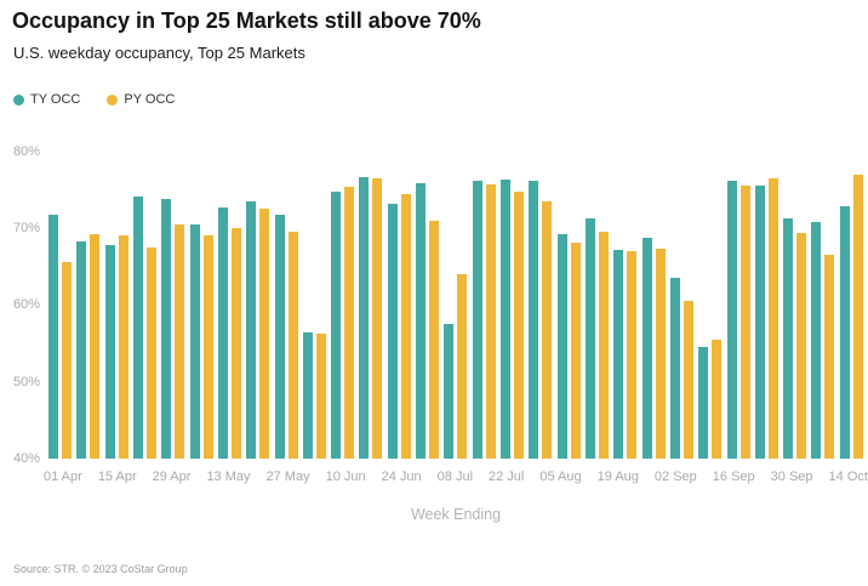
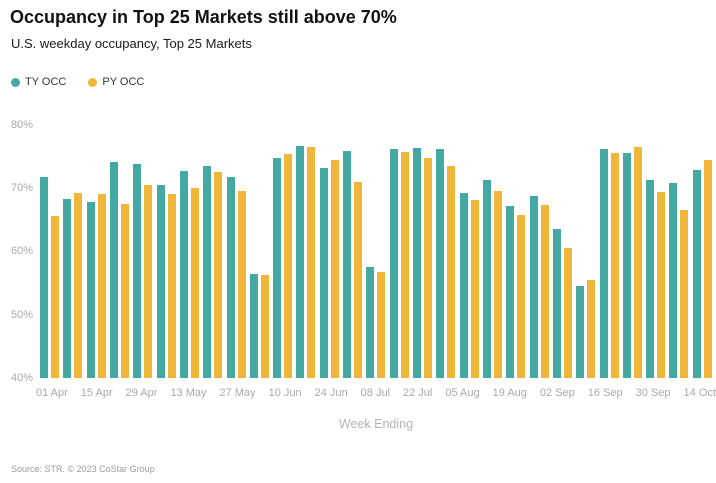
PY OCC/08 Jul: 64% -> 57%
PY OCC/19 Aug: 67% -> 66%
PY OCC/14 Oct: 77% -> 74%
